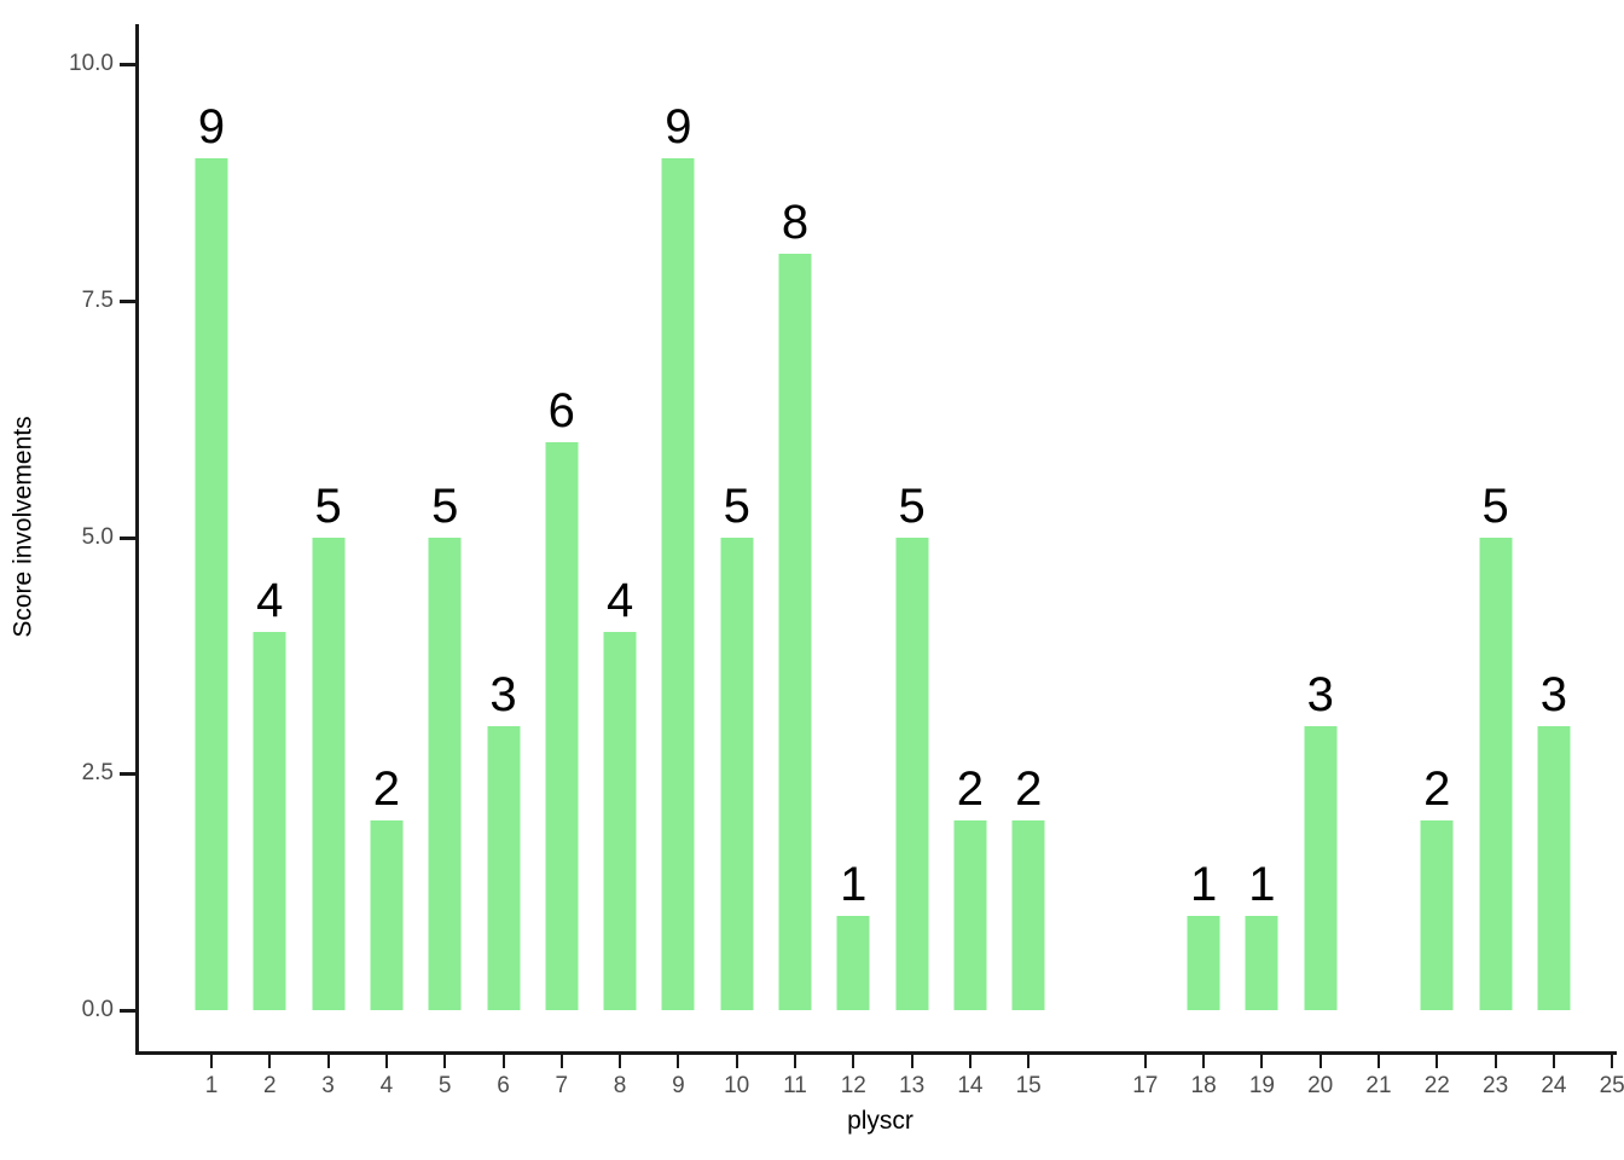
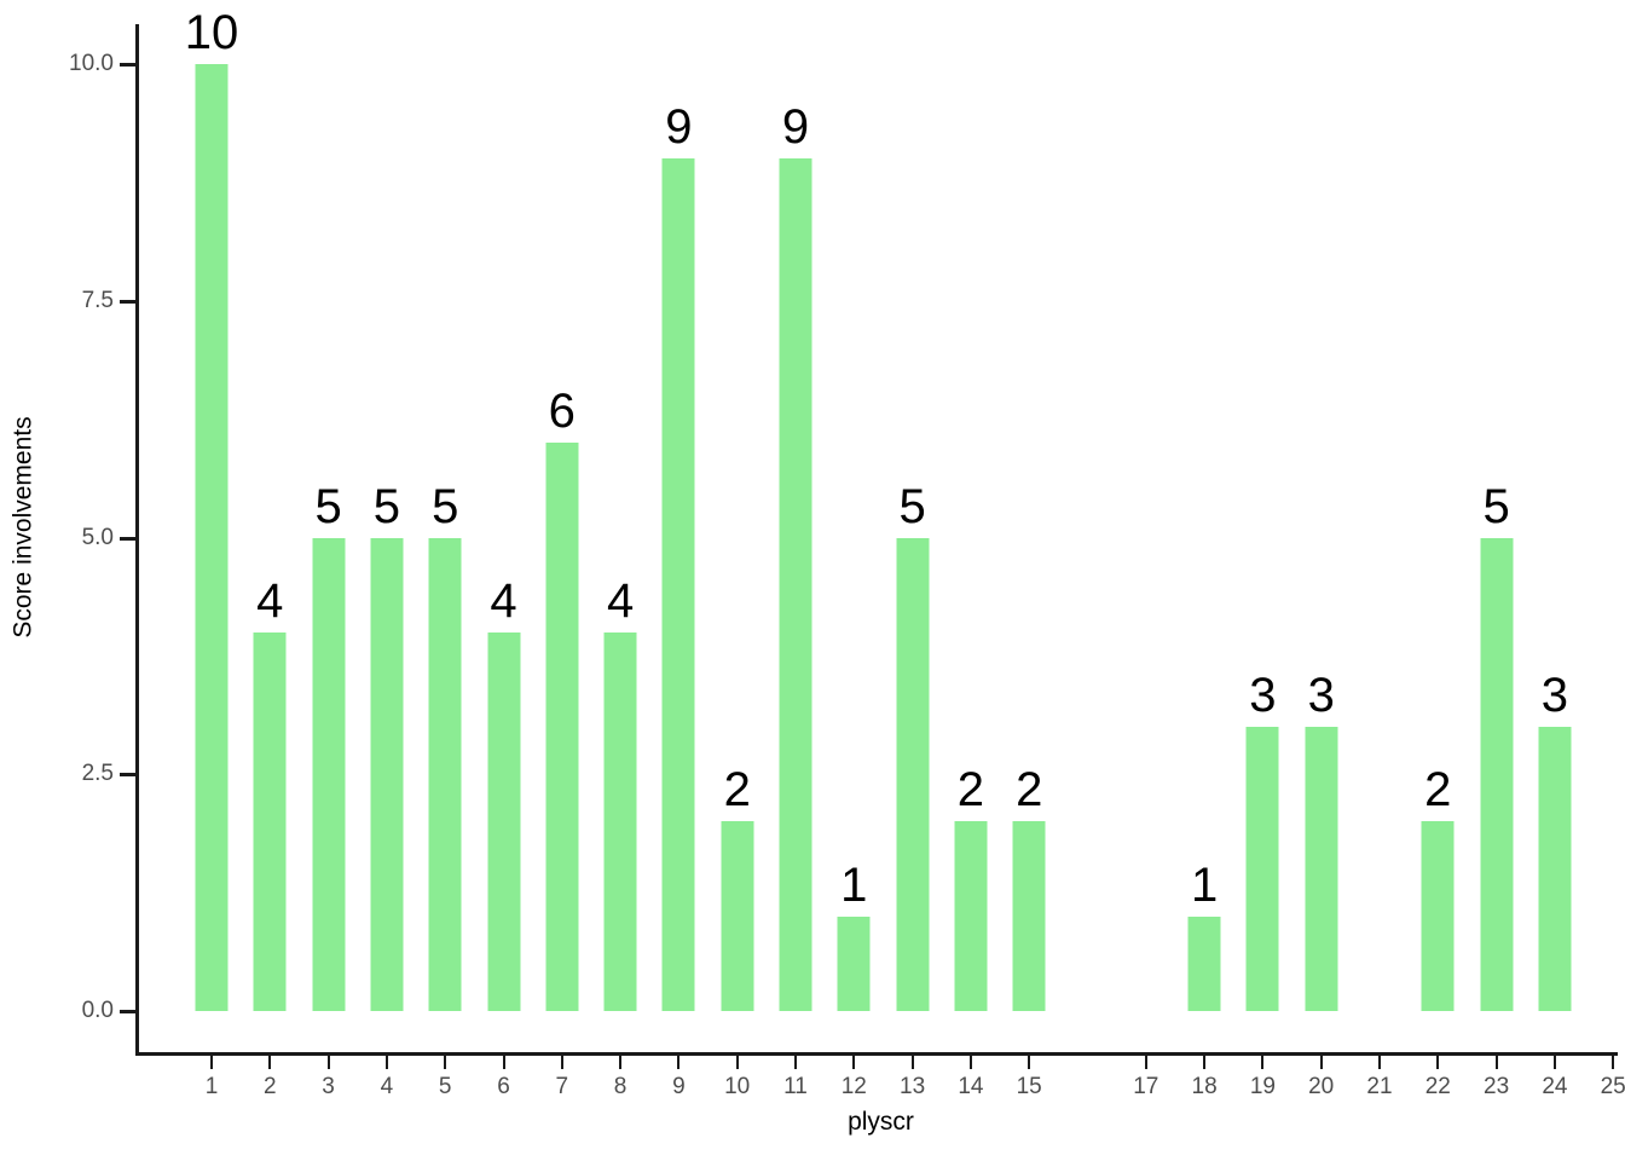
1: 9 -> 10
4: 2 -> 5
6: 3 -> 4
10: 5 -> 2
11: 8 -> 9
19: 1 -> 3
